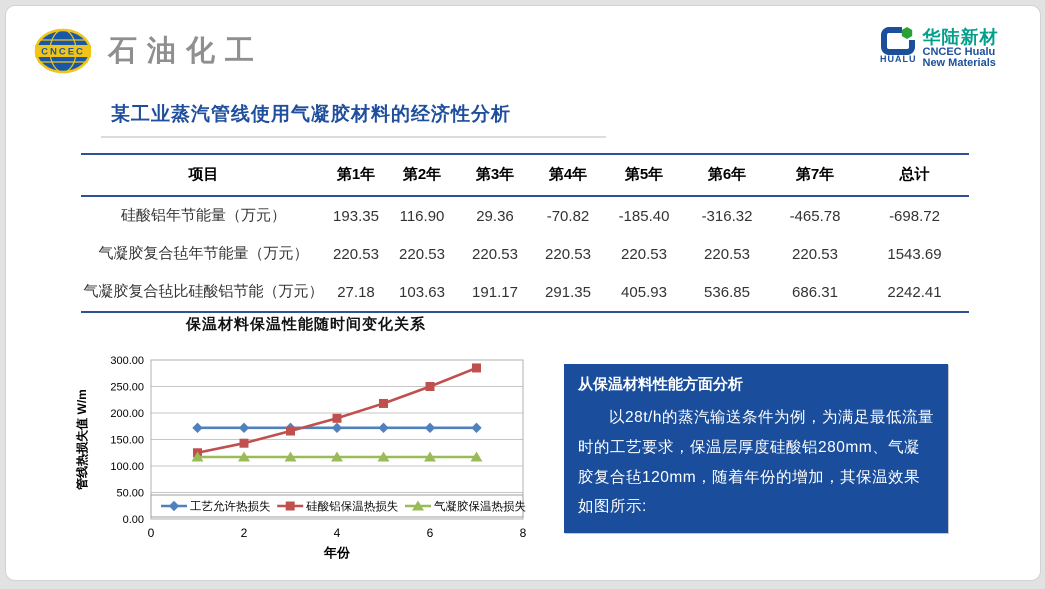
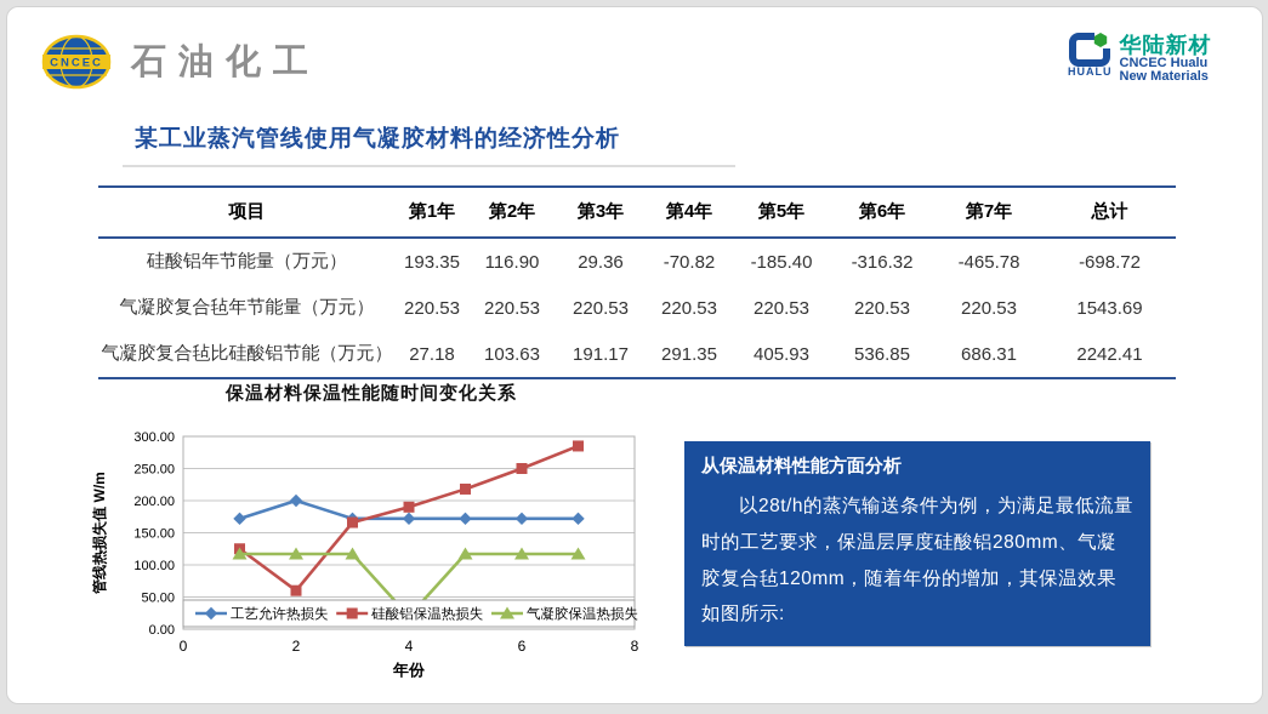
工艺允许热损失/2: 170 -> 200
硅酸铝保温热损失/2: 140 -> 60
气凝胶保温热损失/4: 120 -> 20
